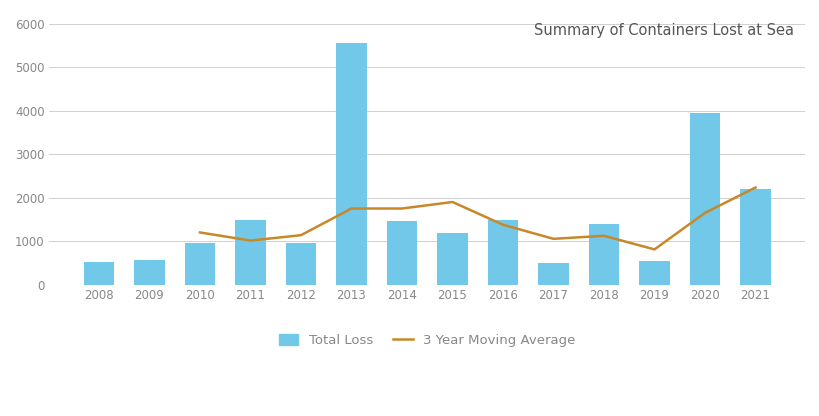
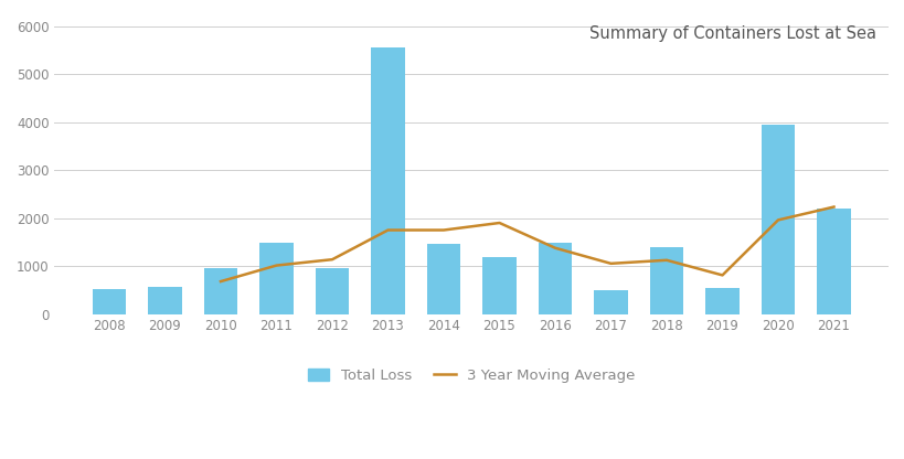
3 Year Moving Average/2010: 1200 -> 680
3 Year Moving Average/2020: 1650 -> 1960
